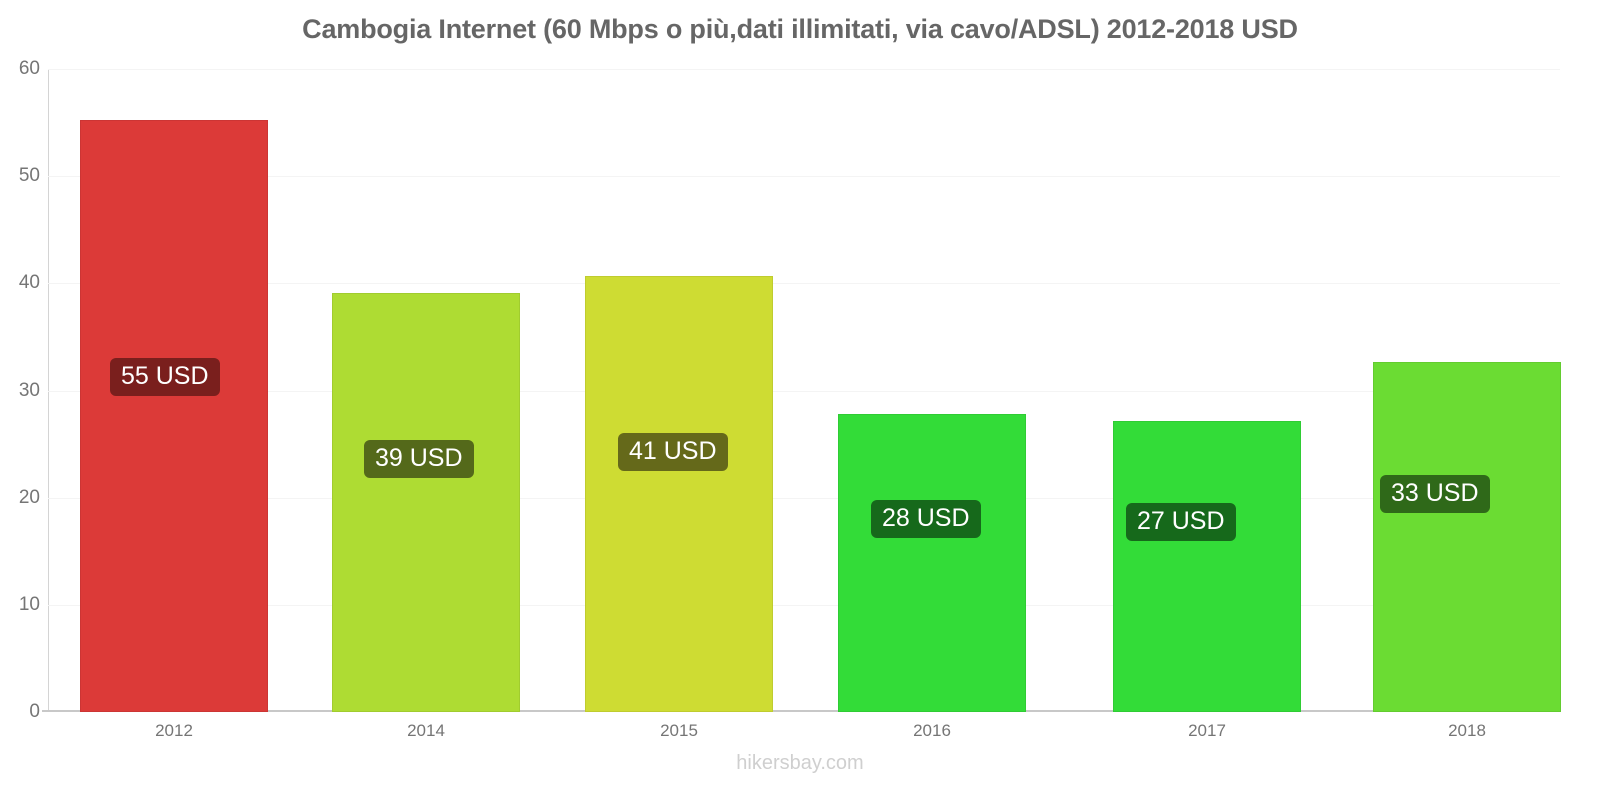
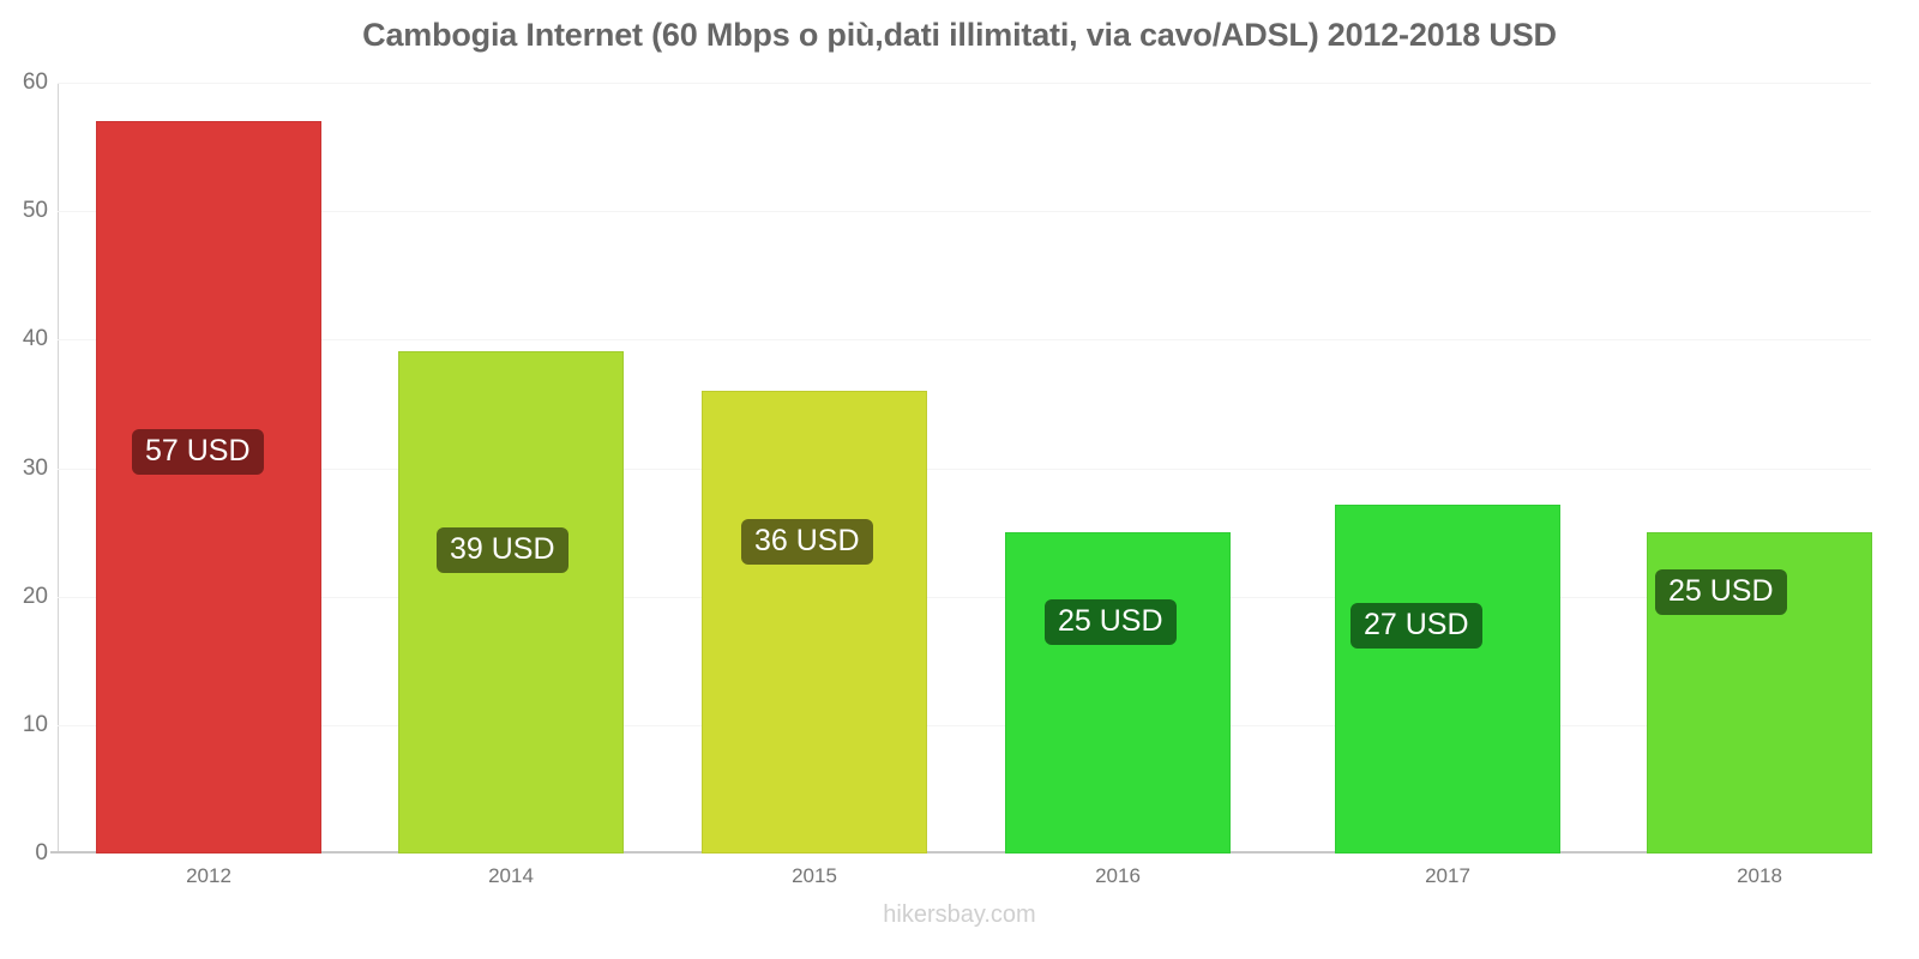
2012: 55 -> 57
2015: 41 -> 36
2016: 28 -> 25
2018: 33 -> 25
